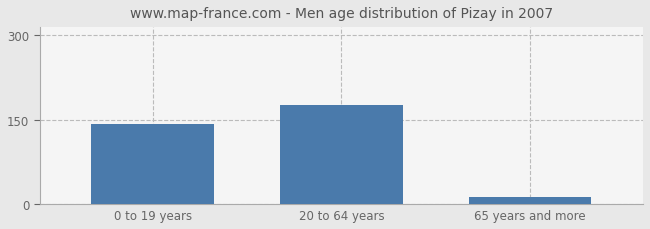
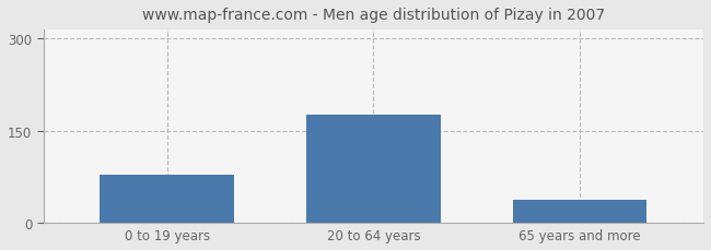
0 to 19 years: 143 -> 78
65 years and more: 13 -> 38
